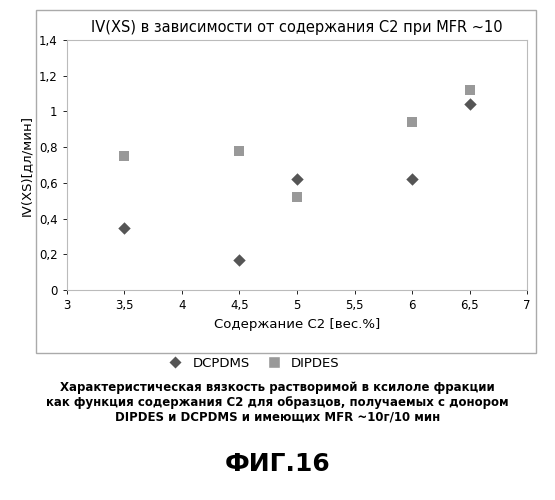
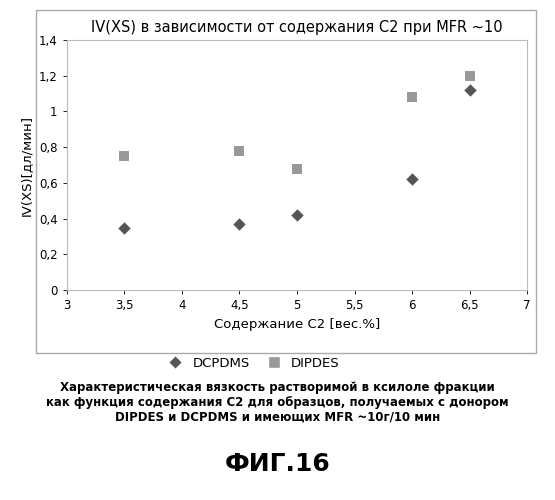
DCPDMS/4,5: 0,17 -> 0,37
DCPDMS/5: 0,62 -> 0,42
DIPDES/5: 0,52 -> 0,68
DIPDES/6: 0,94 -> 1,08
DCPDMS/6,5: 1,04 -> 1,12
DIPDES/6,5: 1,12 -> 1,20
